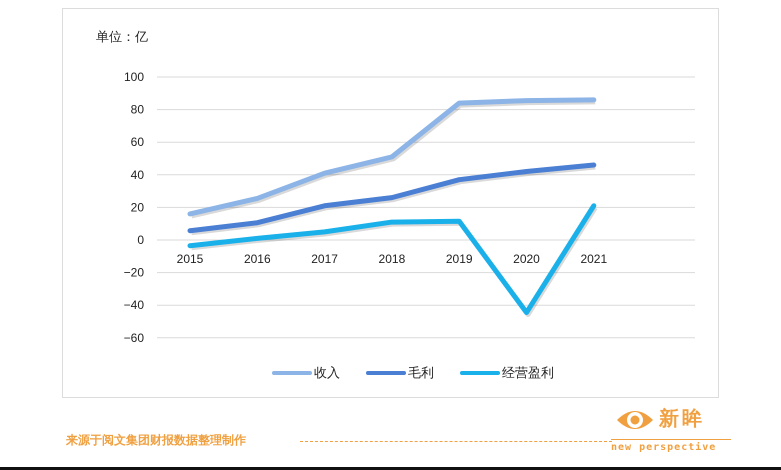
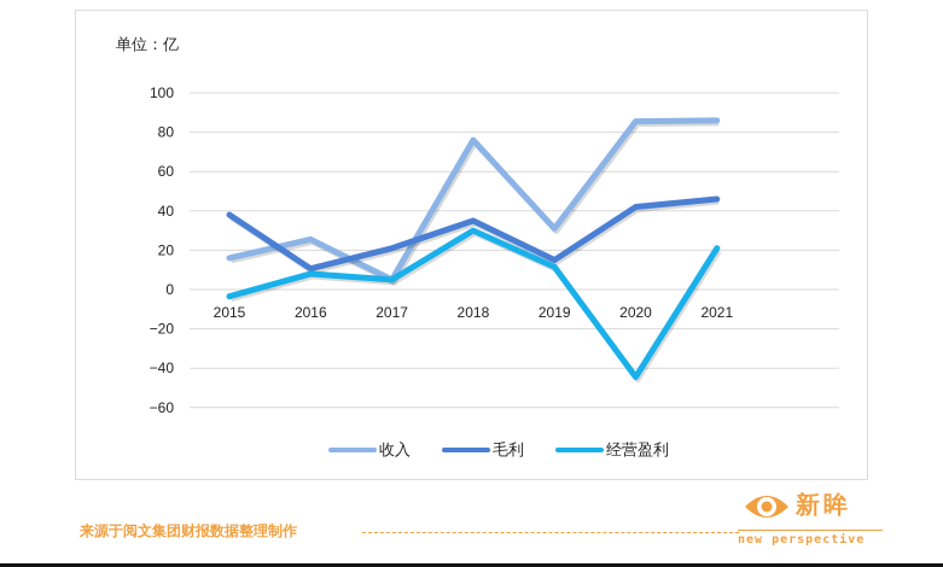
毛利/2015: 6 -> 38
经营盈利/2016: 1 -> 8
收入/2017: 41 -> 5
收入/2018: 51 -> 76
毛利/2018: 26 -> 35
经营盈利/2018: 11 -> 30
收入/2019: 84 -> 31
毛利/2019: 37 -> 15
